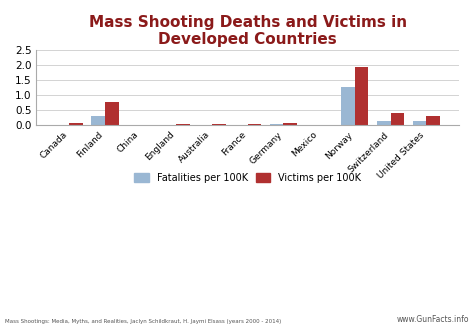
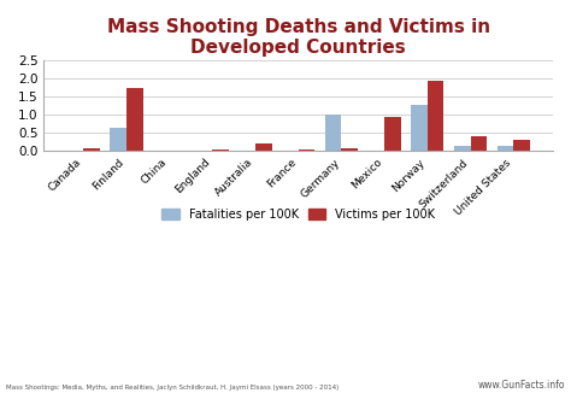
Fatalities per 100K/Finland: 0.32 -> 0.65
Victims per 100K/Finland: 0.77 -> 1.75
Victims per 100K/Australia: 0.03 -> 0.20
Fatalities per 100K/Germany: 0.04 -> 1.00
Victims per 100K/Mexico: 0.01 -> 0.95
